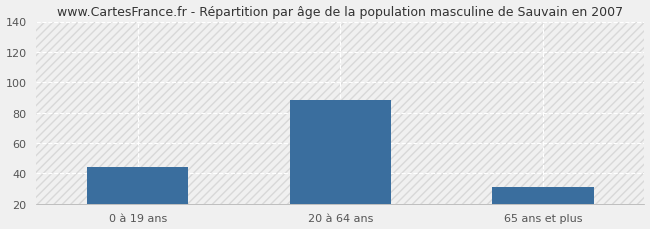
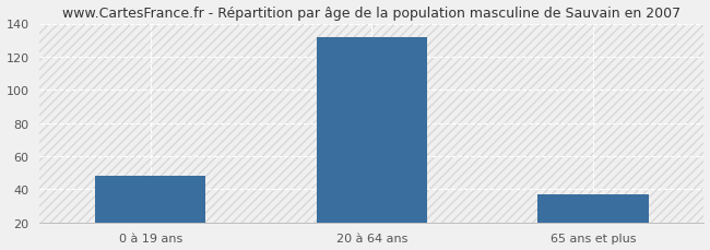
0 à 19 ans: 44 -> 48
20 à 64 ans: 88 -> 132
65 ans et plus: 31 -> 37
